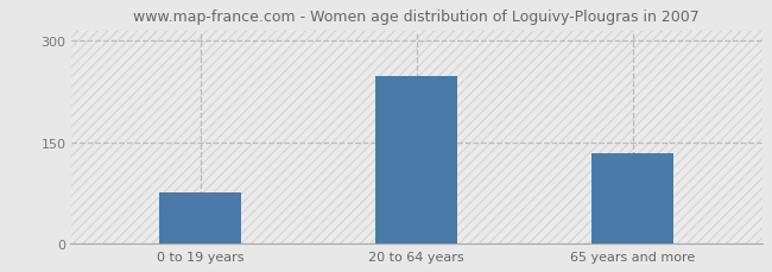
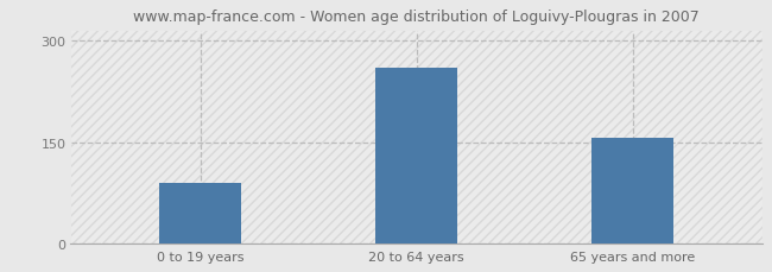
0 to 19 years: 76 -> 90
20 to 64 years: 248 -> 260
65 years and more: 134 -> 157
